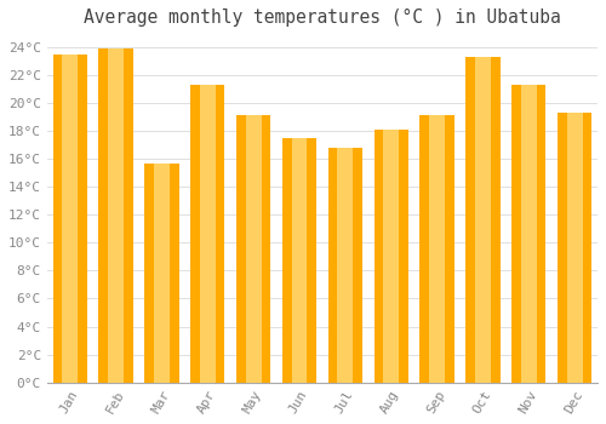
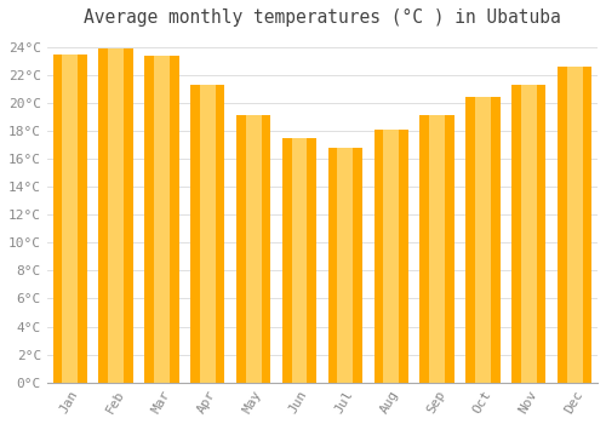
Mar: 15.7°C -> 23.4°C
Oct: 23.3°C -> 20.4°C
Dec: 19.3°C -> 22.6°C
